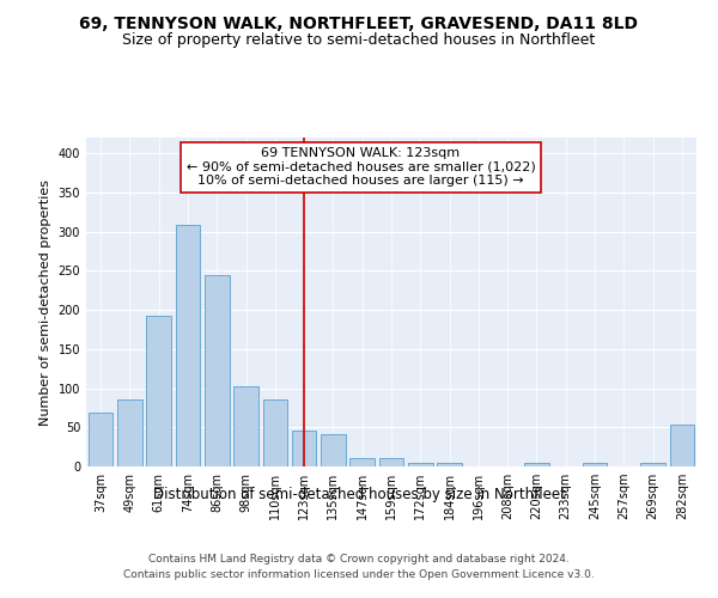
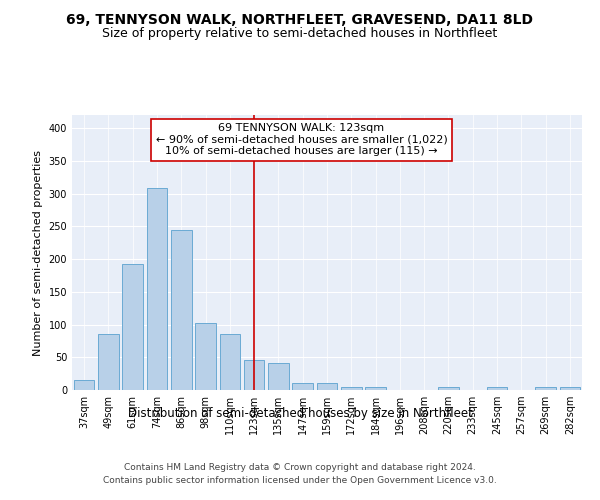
37sqm: 68 -> 15
282sqm: 54 -> 5
